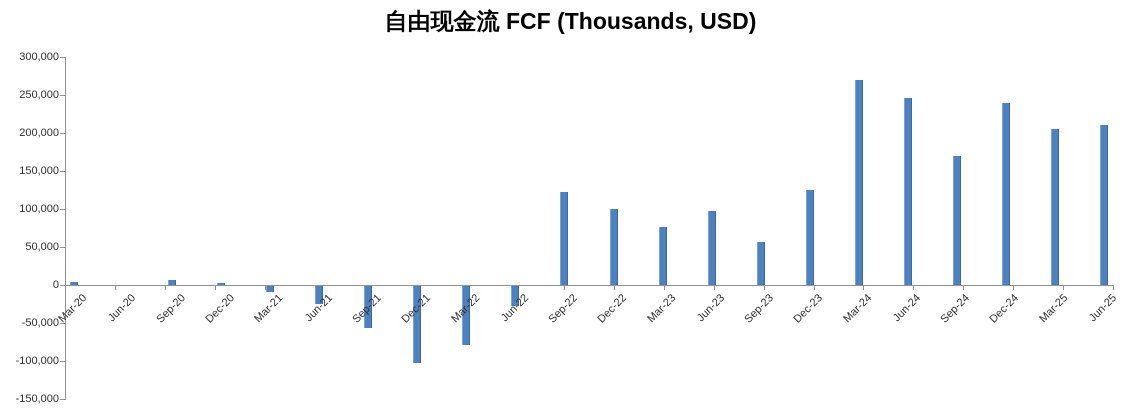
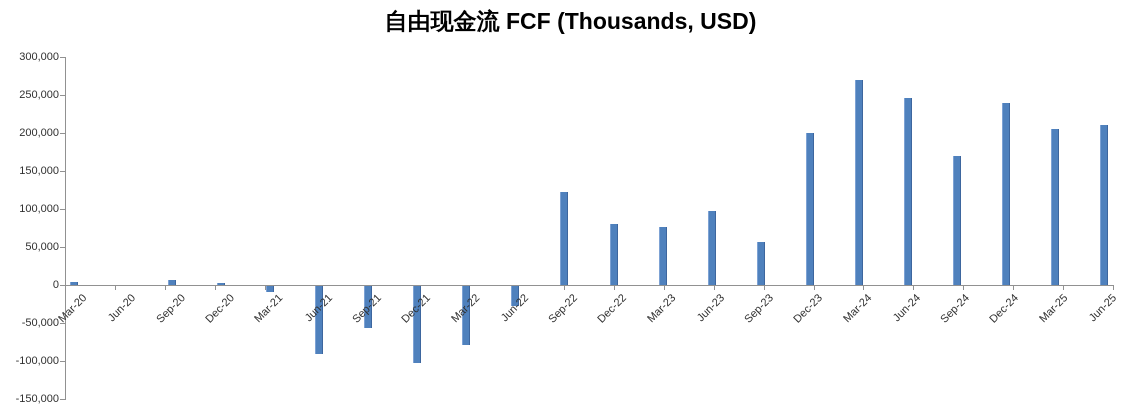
Jun-21: -20000 -> -90000
Dec-22: 100000 -> 80000
Dec-23: 120000 -> 200000
